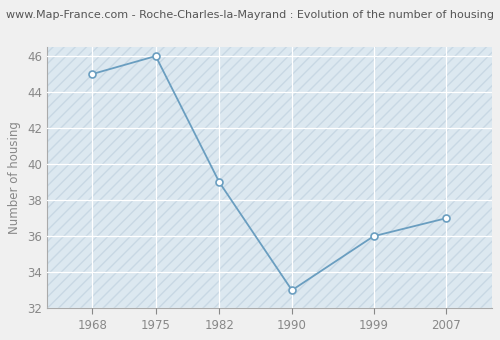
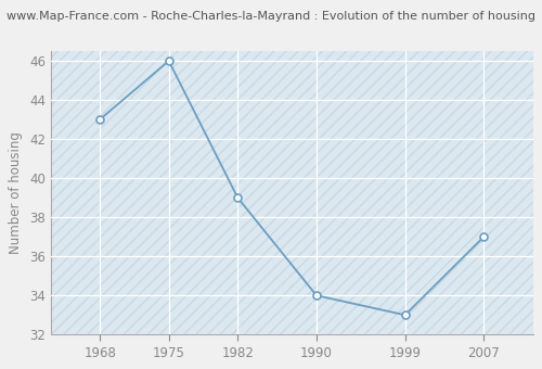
1968: 45 -> 43
1990: 33 -> 34
1999: 36 -> 33
